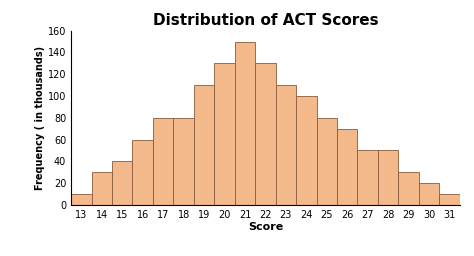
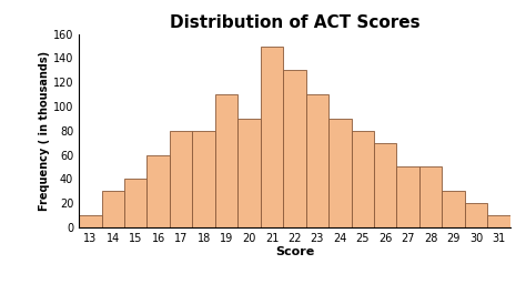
20: 130 -> 90
24: 100 -> 90
